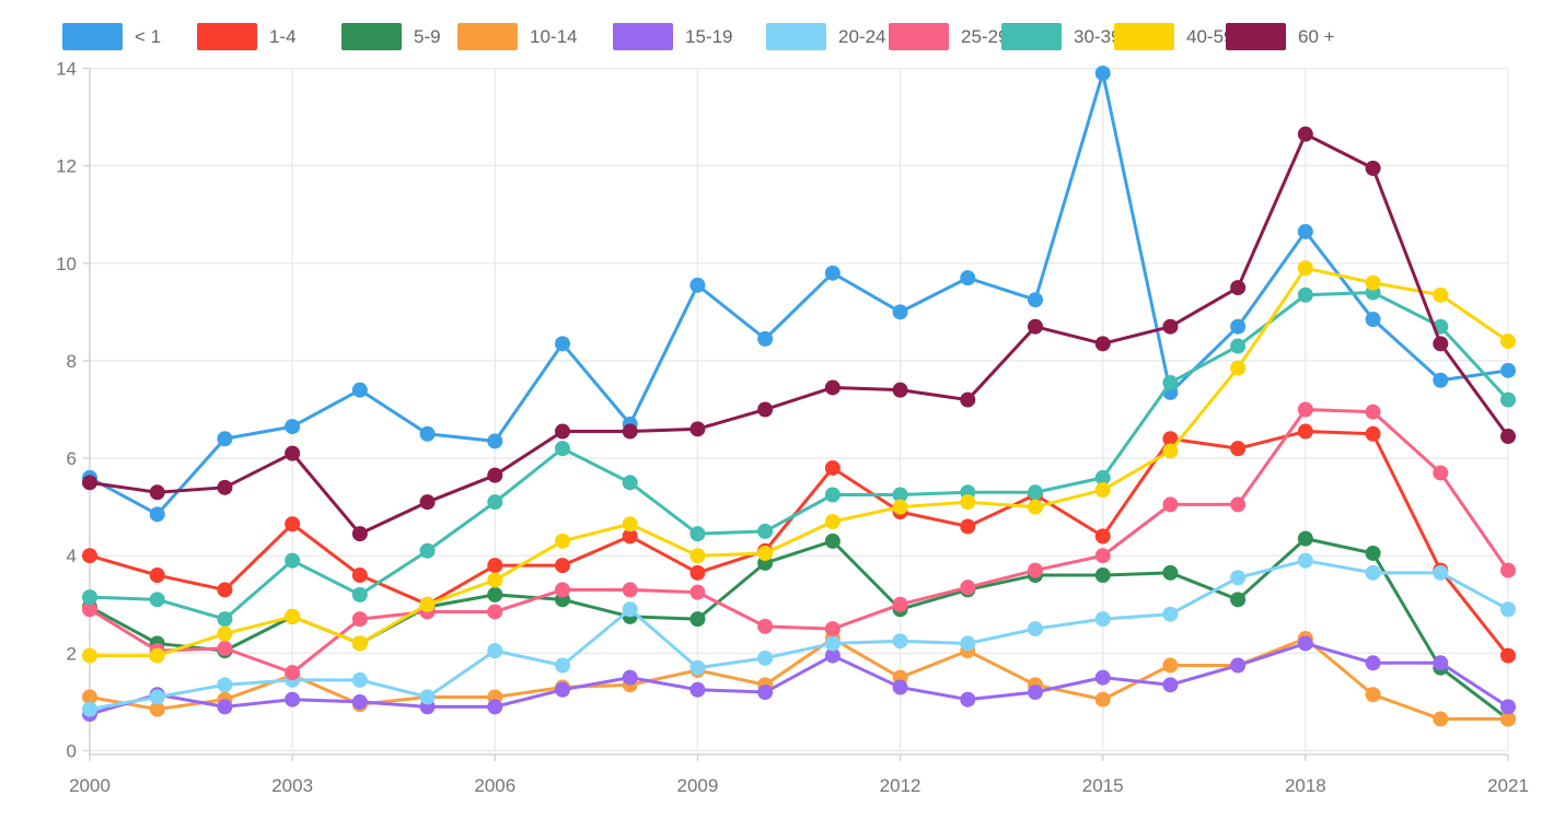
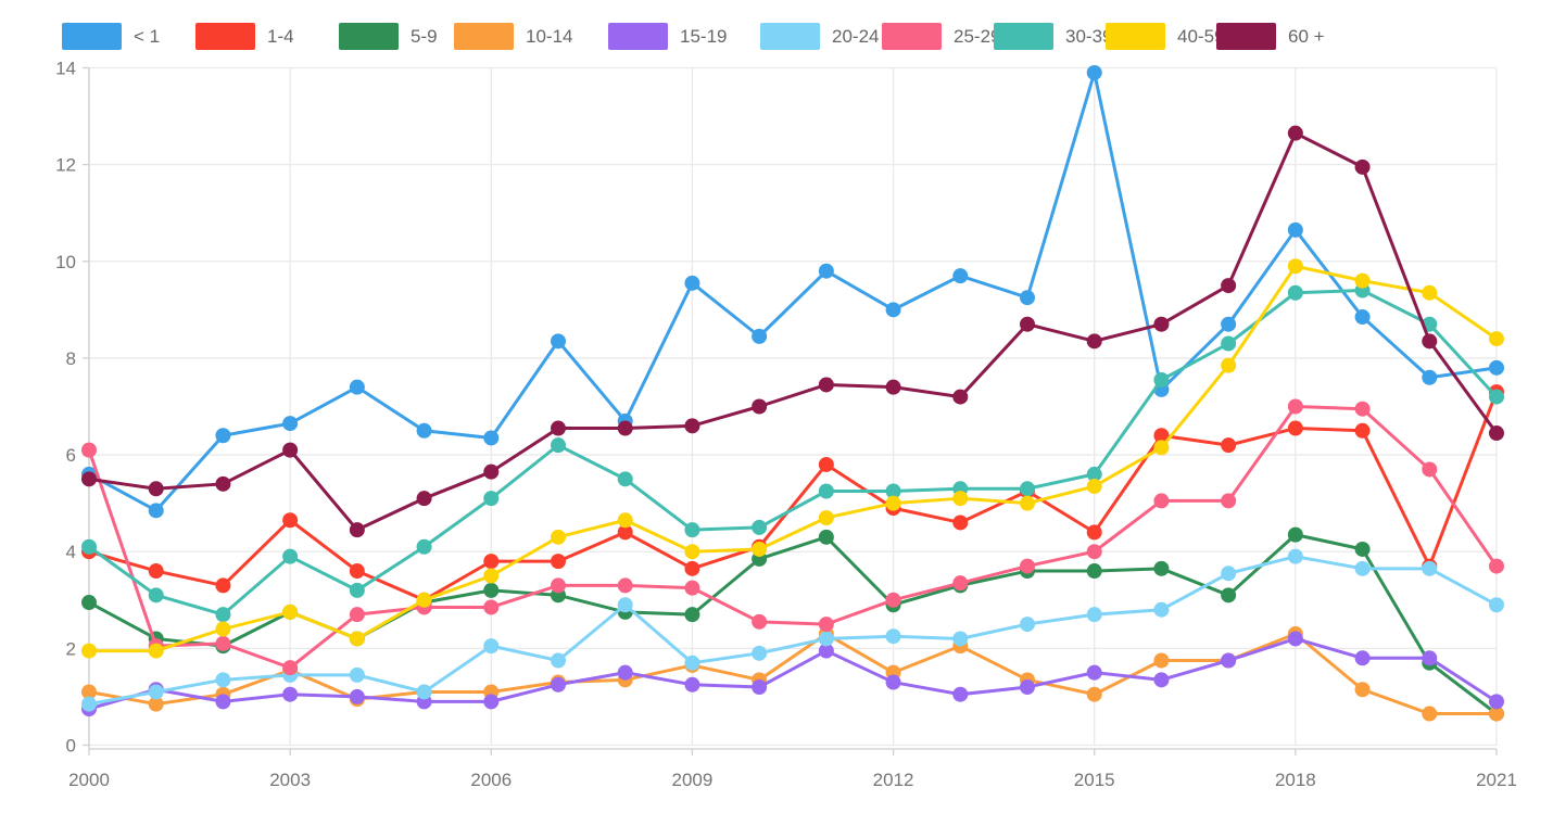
25-29/2000: 2.9 -> 6.1
30-39/2000: 3.1 -> 4.1
1-4/2021: 1.9 -> 7.3
